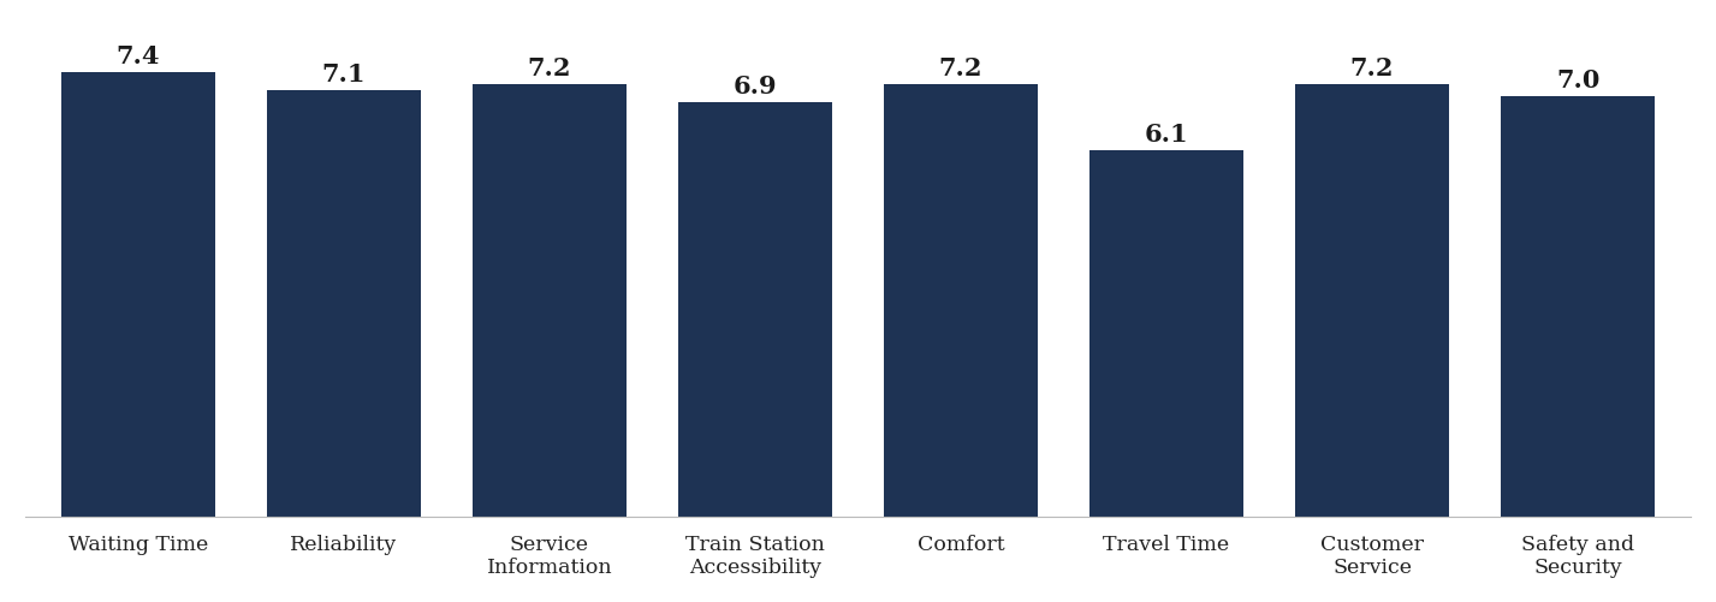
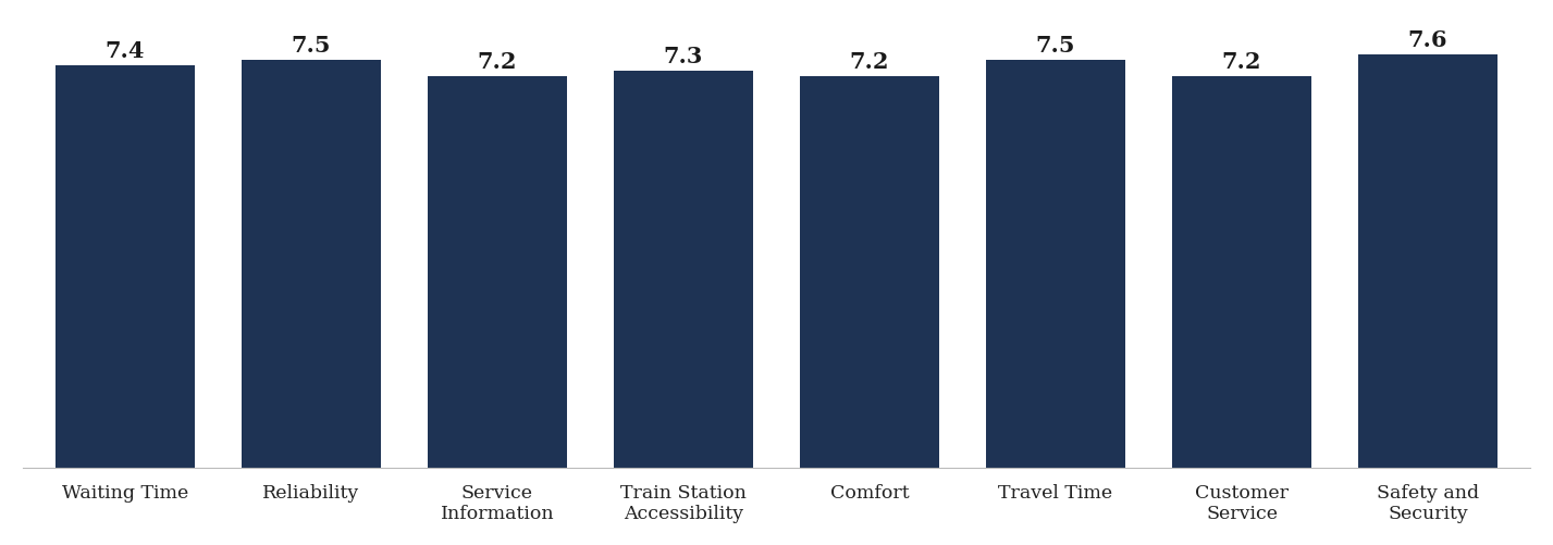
Reliability: 7.1 -> 7.5
Train Station Accessibility: 6.9 -> 7.3
Travel Time: 6.1 -> 7.5
Safety and Security: 7.0 -> 7.6
